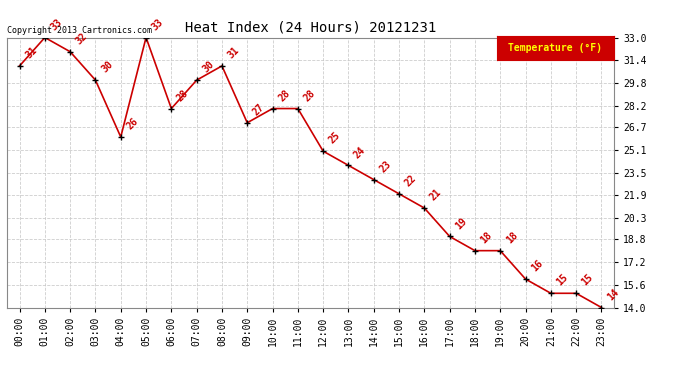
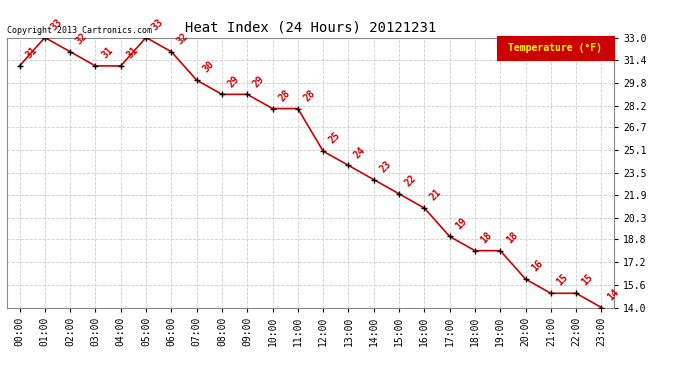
03:00: 30 -> 31
04:00: 26 -> 31
06:00: 28 -> 32
08:00: 31 -> 29
09:00: 27 -> 29
